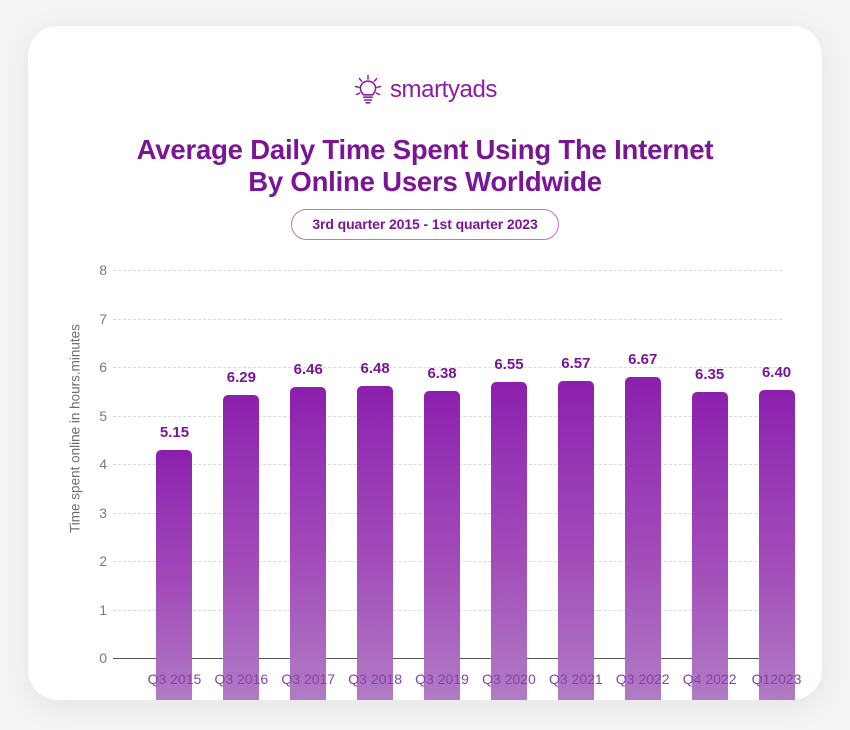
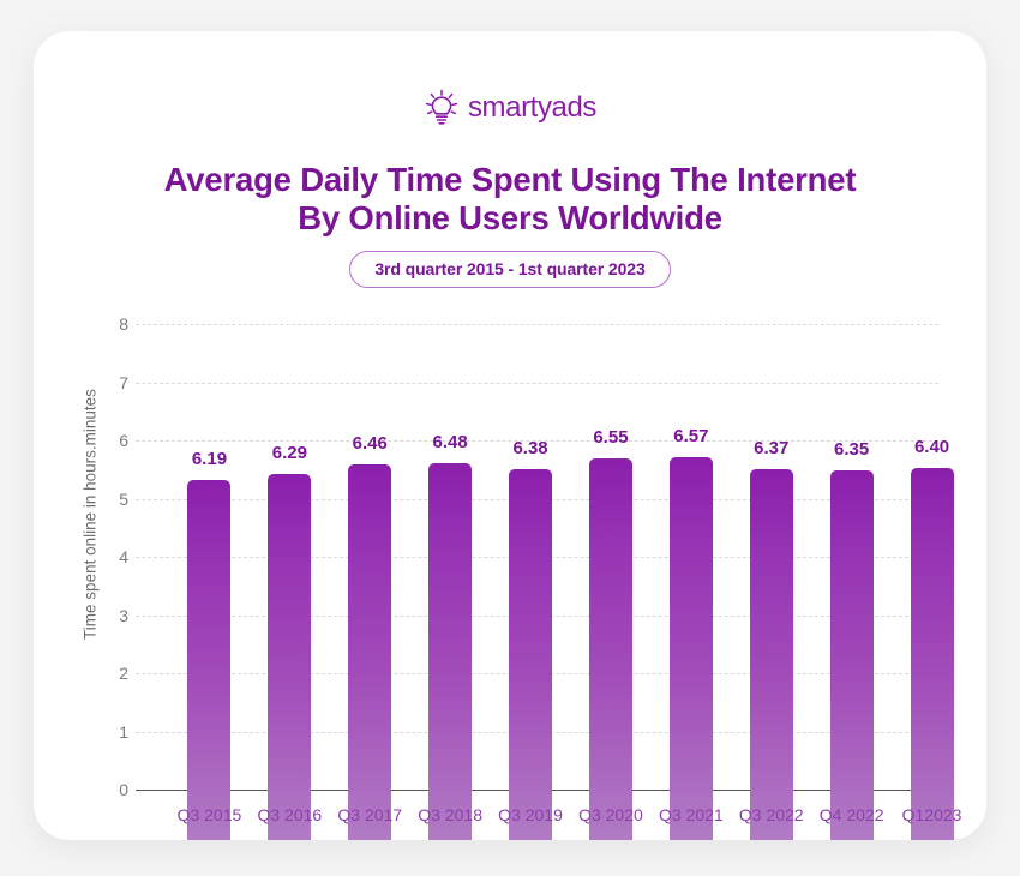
Q3 2015: 5.15 -> 6.19
Q3 2022: 6.67 -> 6.37
